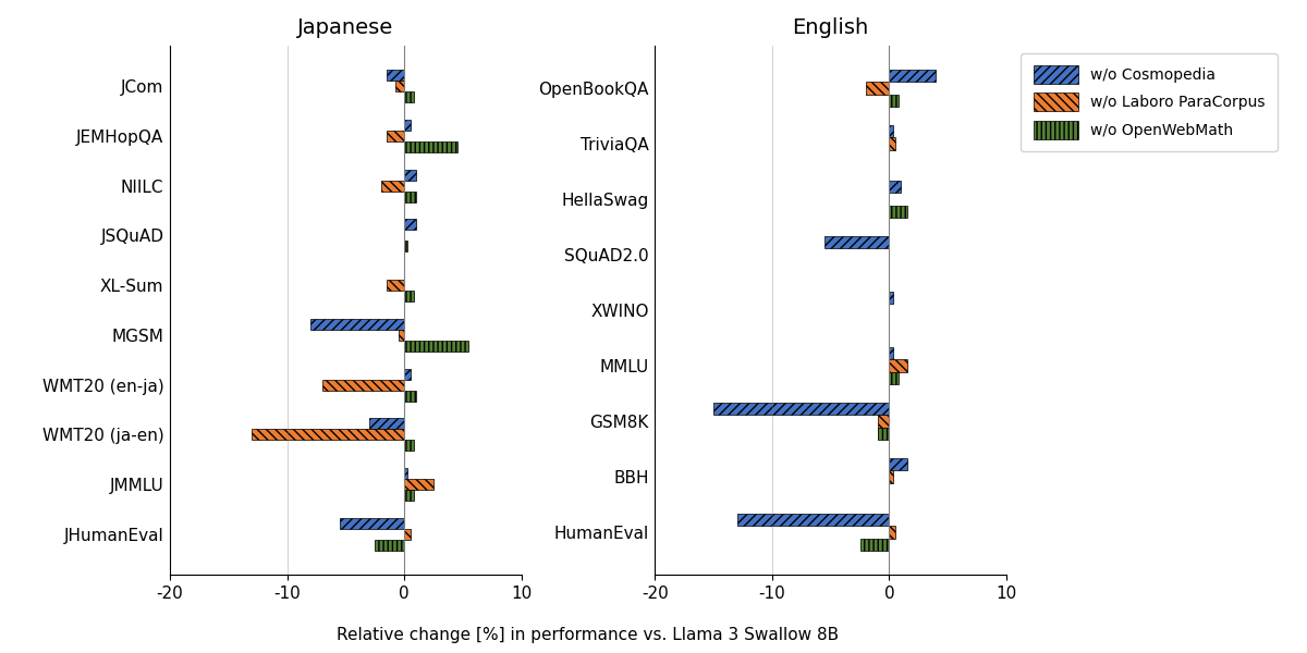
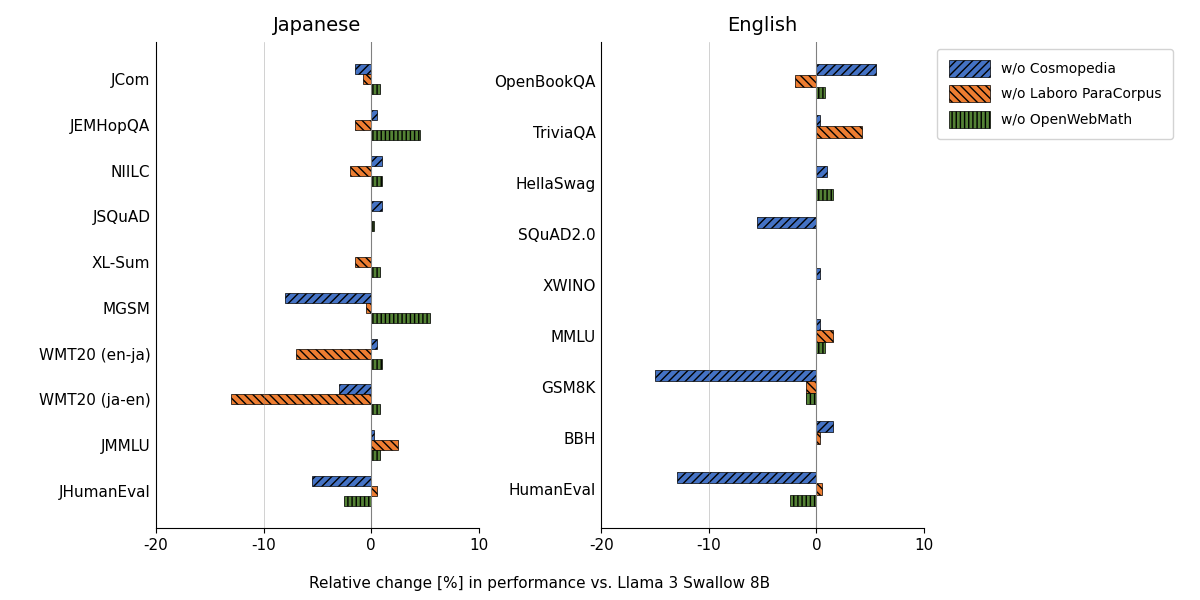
English/w/o Cosmopedia/OpenBookQA: 4.0 -> 5.5
English/w/o Laboro ParaCorpus/TriviaQA: 0.5 -> 4.2
